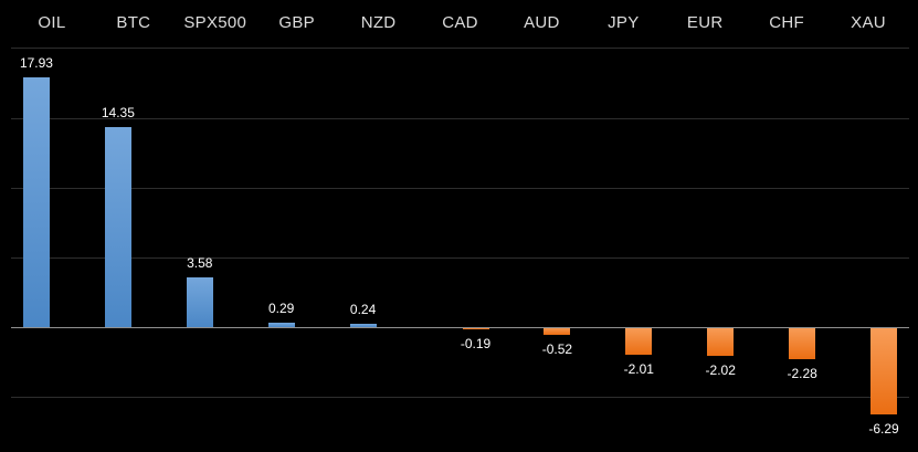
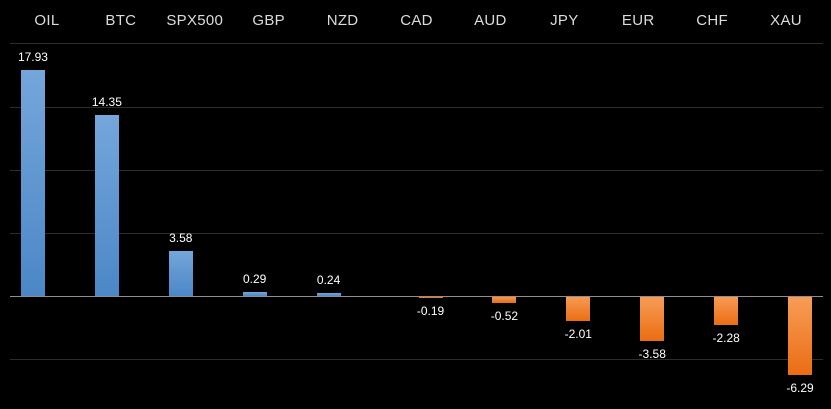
EUR: -2.02 -> -3.58
